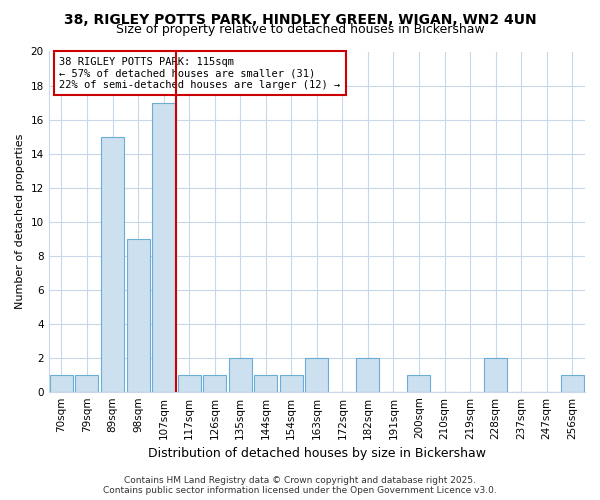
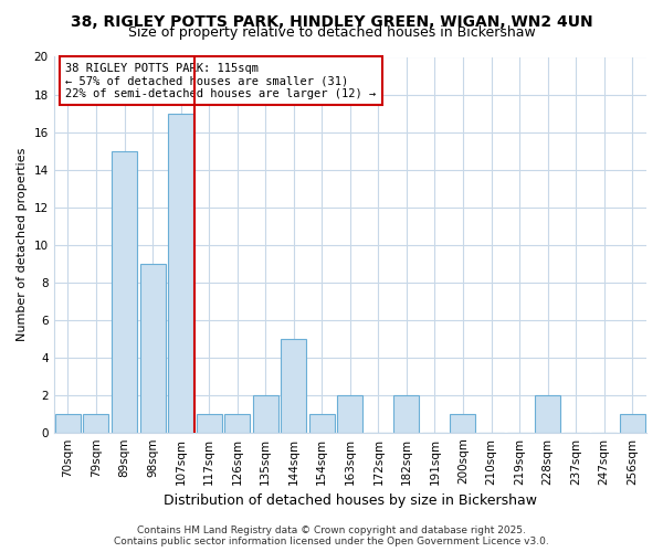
144sqm: 1 -> 5
